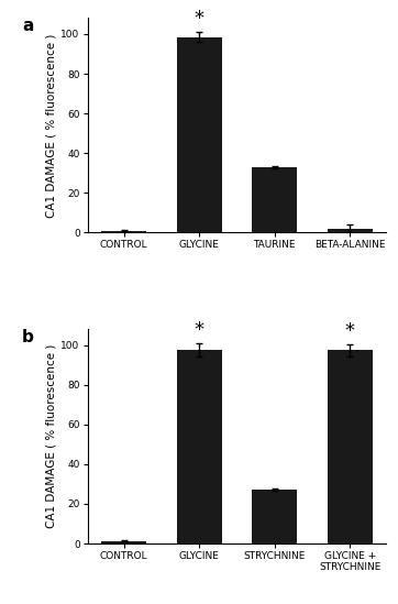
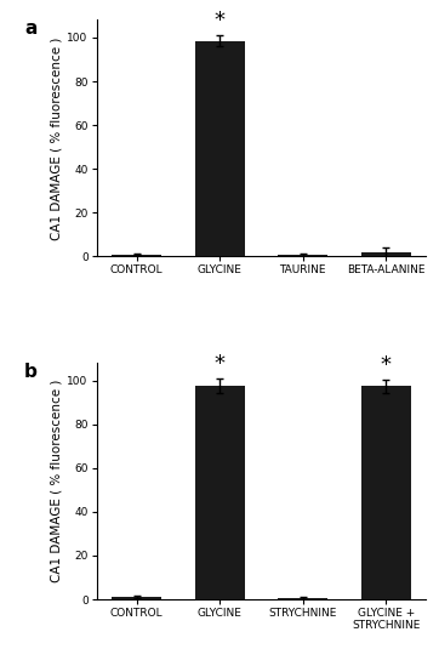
TAURINE: 33 -> 1
STRYCHNINE: 27 -> 1
